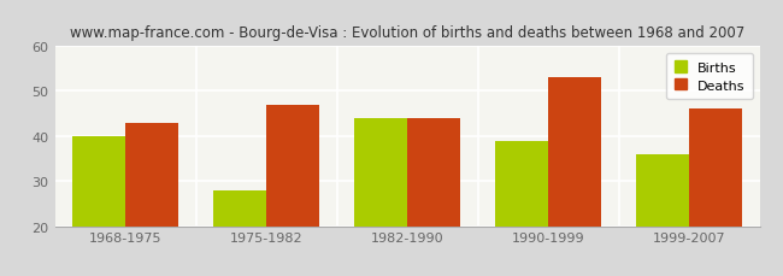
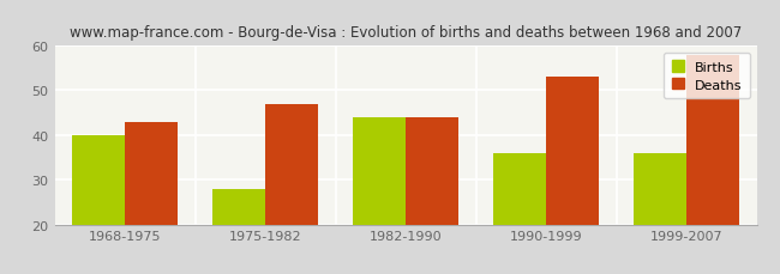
Births/1990-1999: 39 -> 36
Deaths/1999-2007: 46 -> 58
